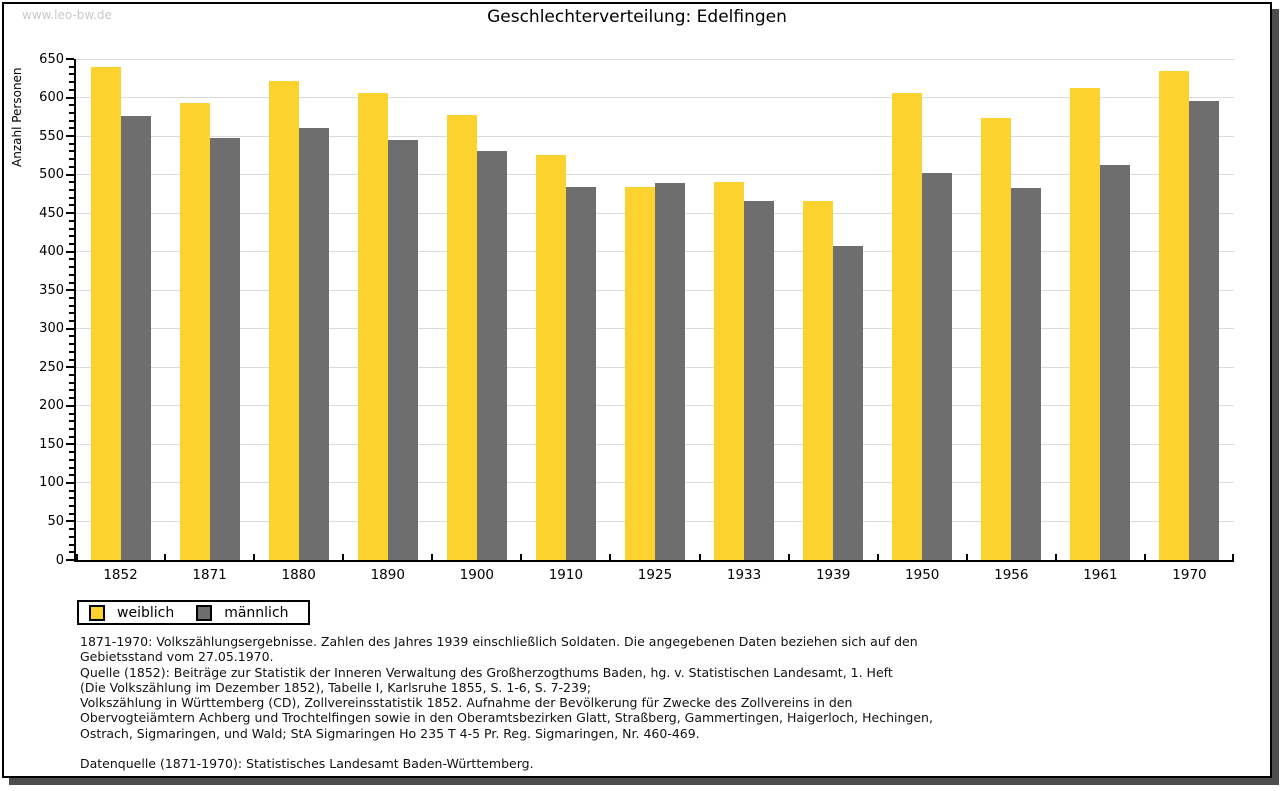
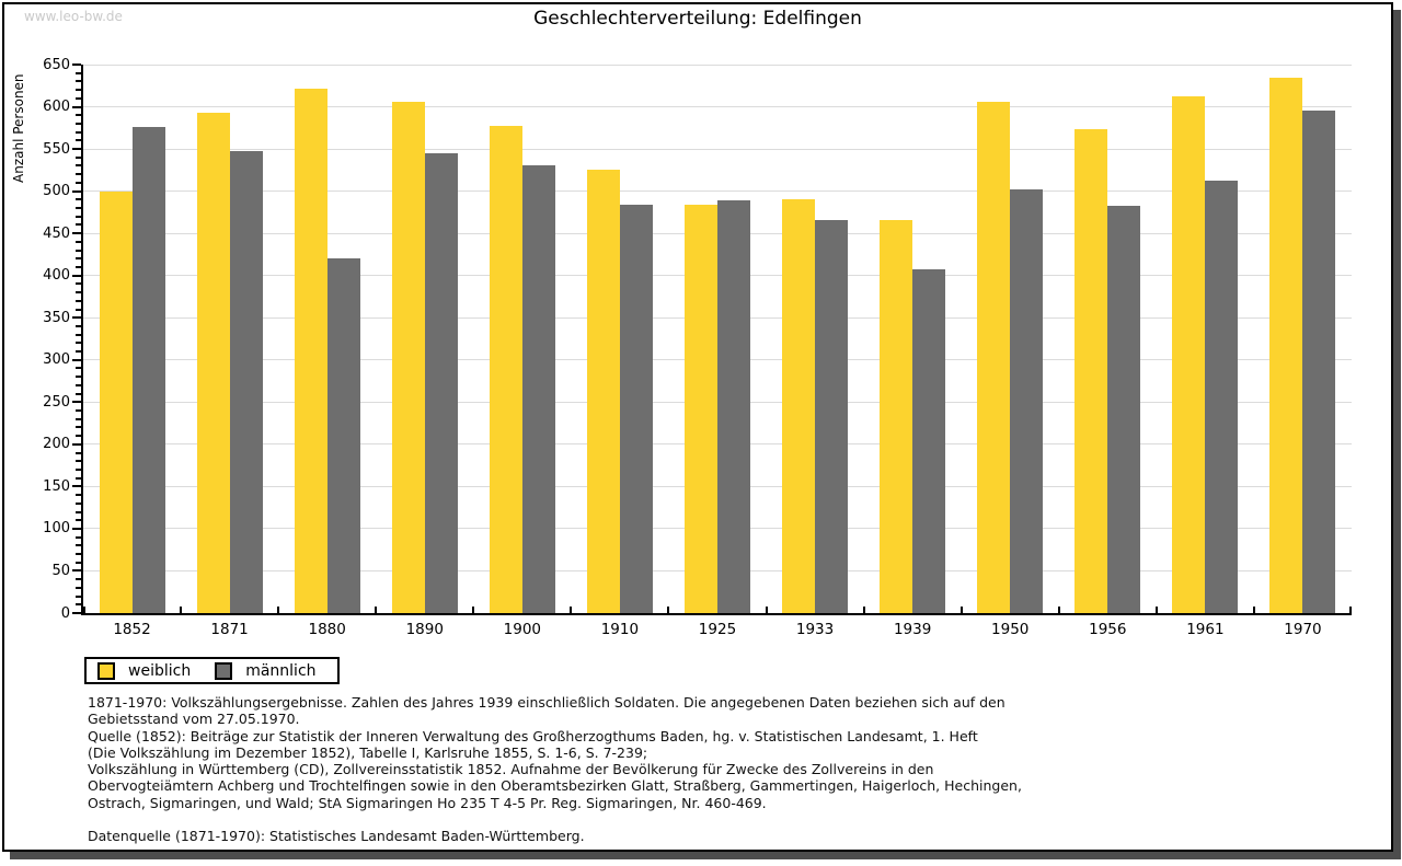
weiblich/1852: 640 -> 500
männlich/1880: 560 -> 420
